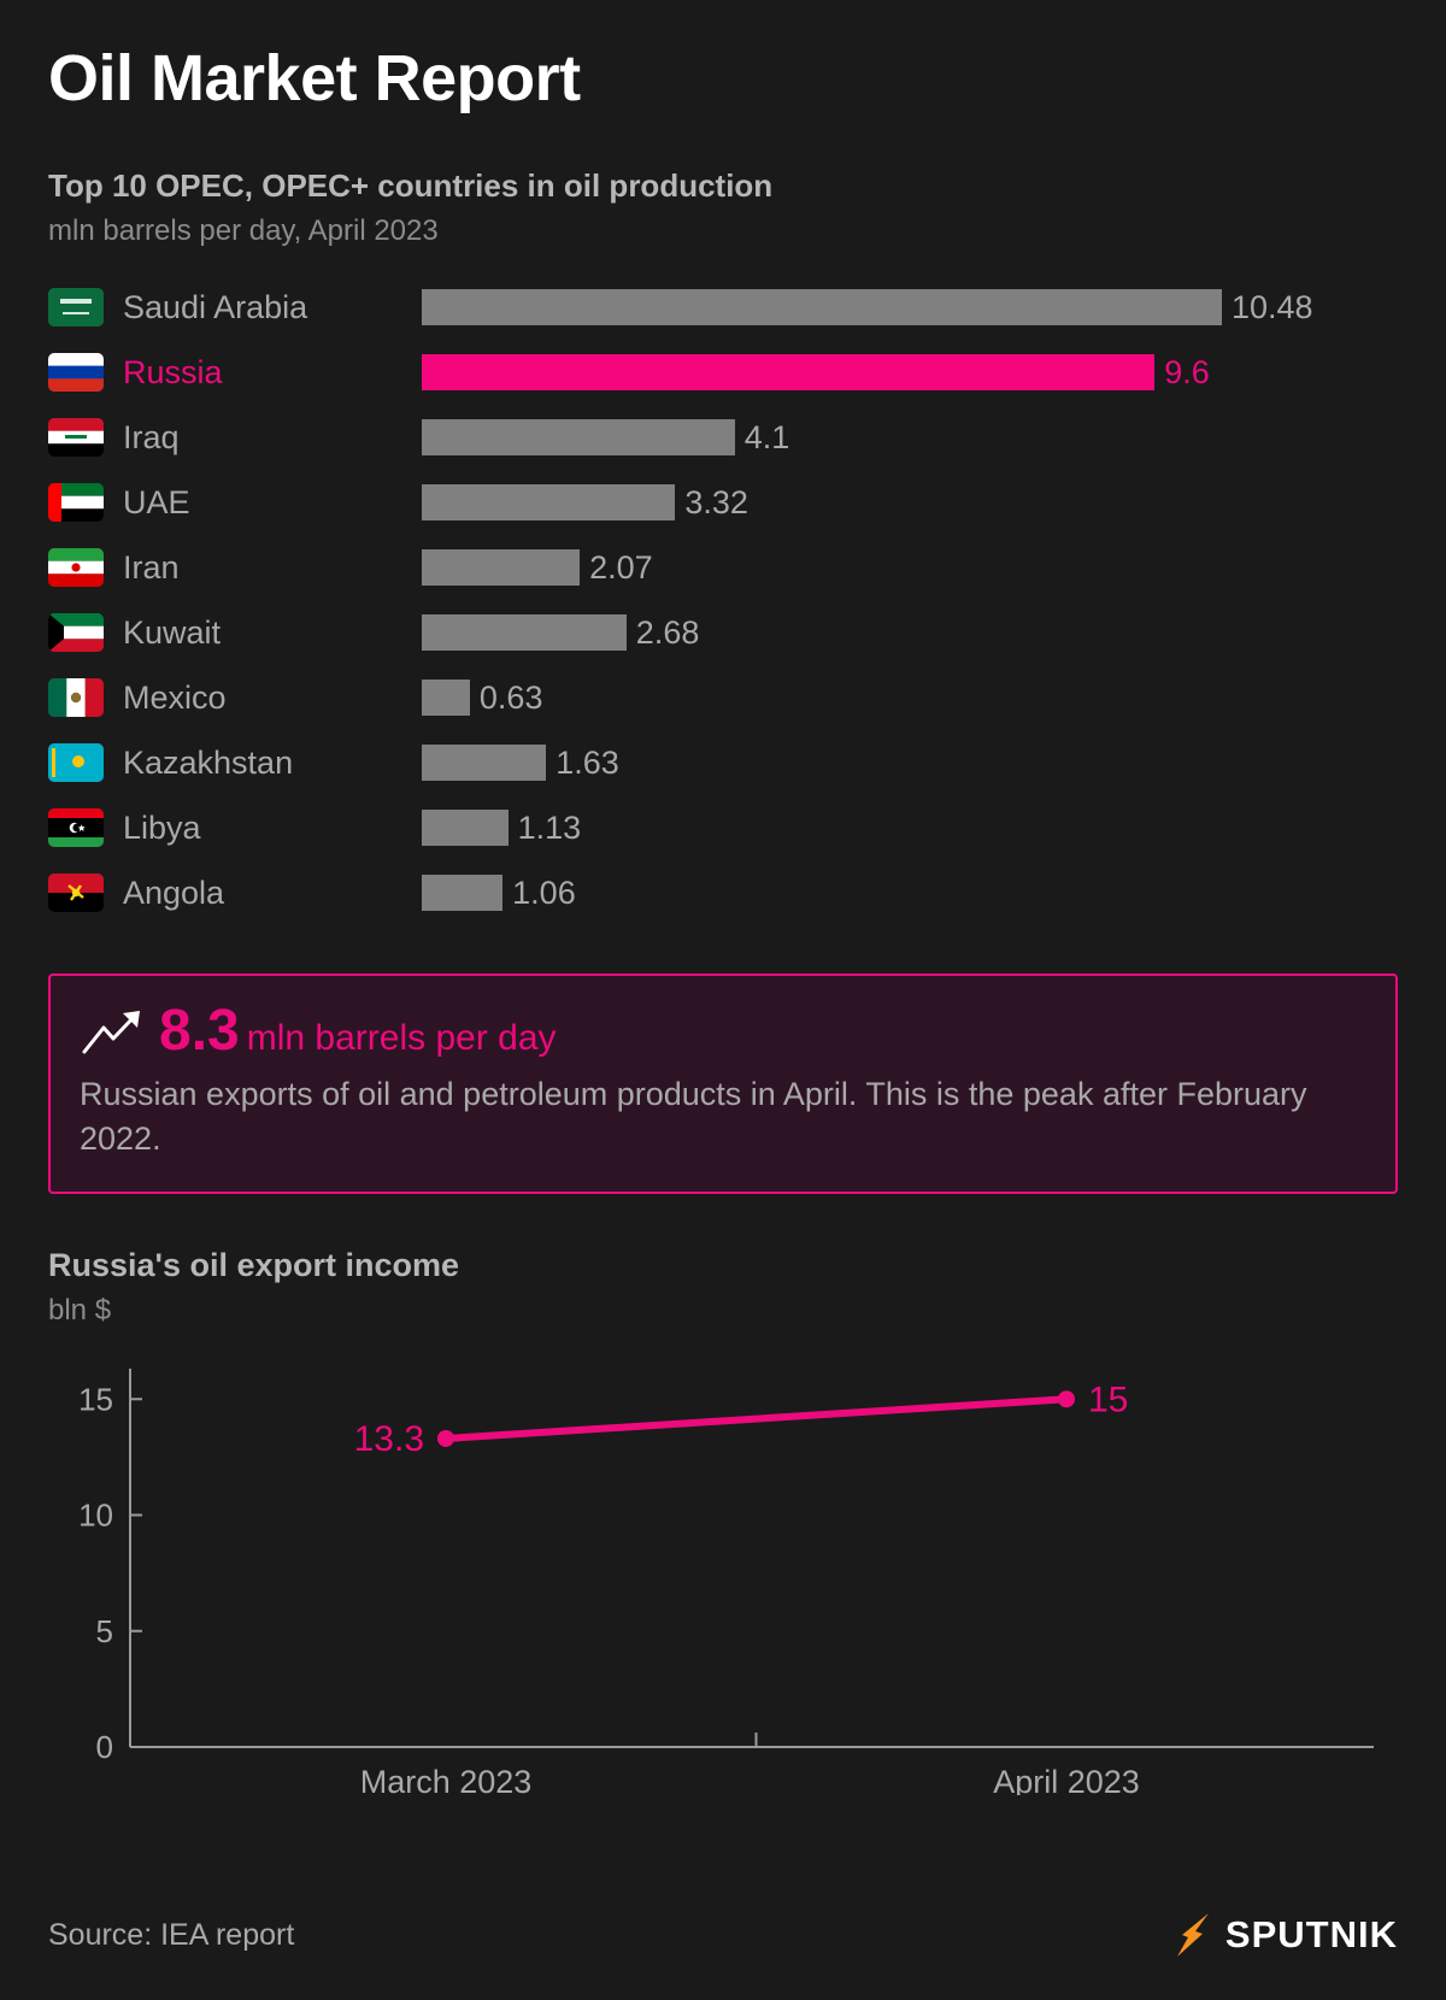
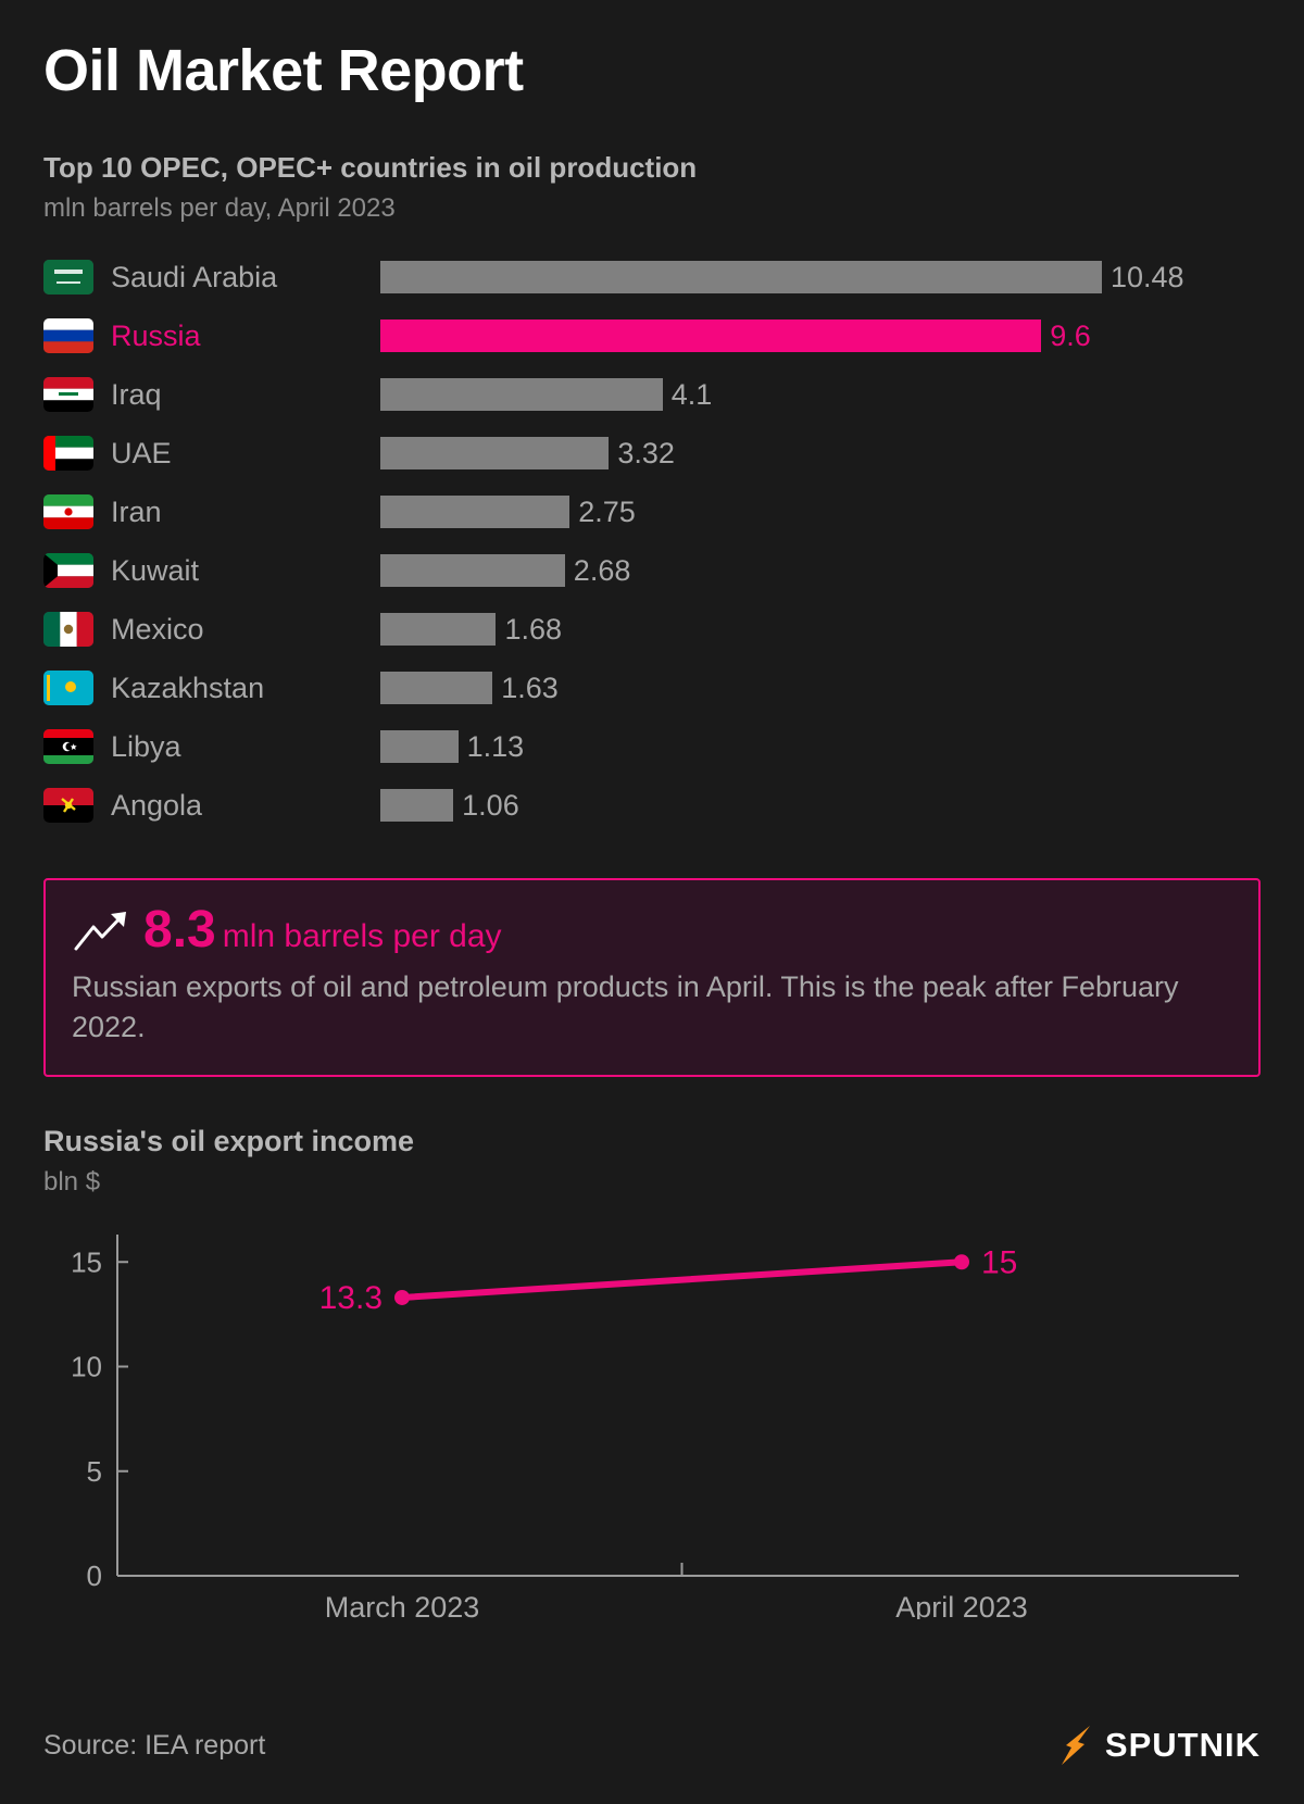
Top 10 OPEC, OPEC+ countries in oil production/Iran: 2.07 -> 2.75
Top 10 OPEC, OPEC+ countries in oil production/Mexico: 0.63 -> 1.68
